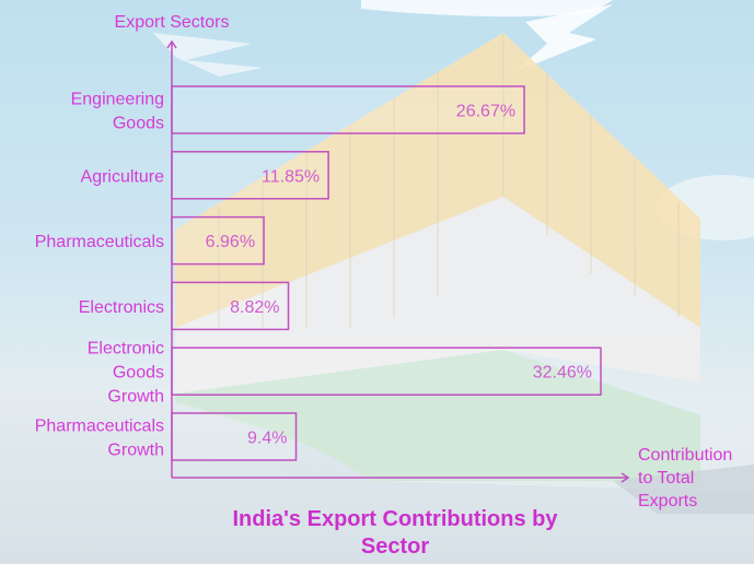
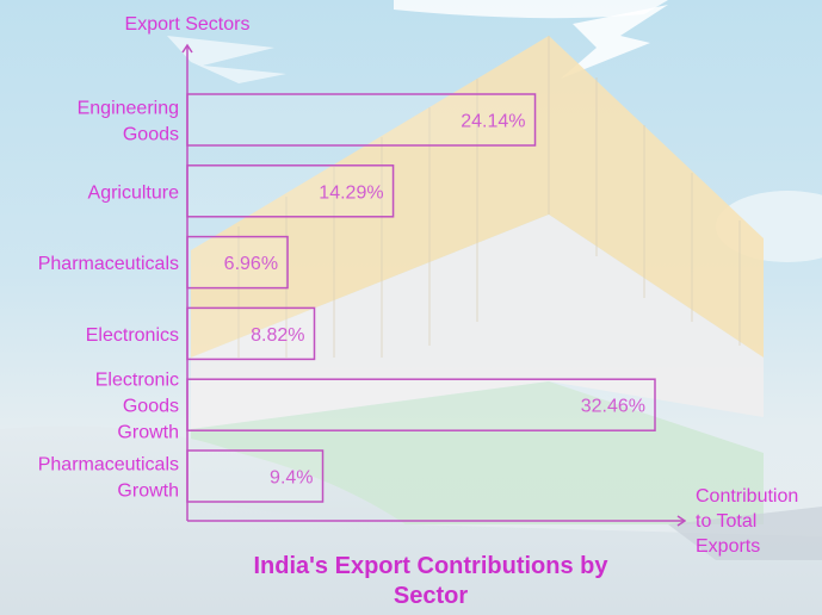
Engineering Goods: 26.67% -> 24.14%
Agriculture: 11.85% -> 14.29%
